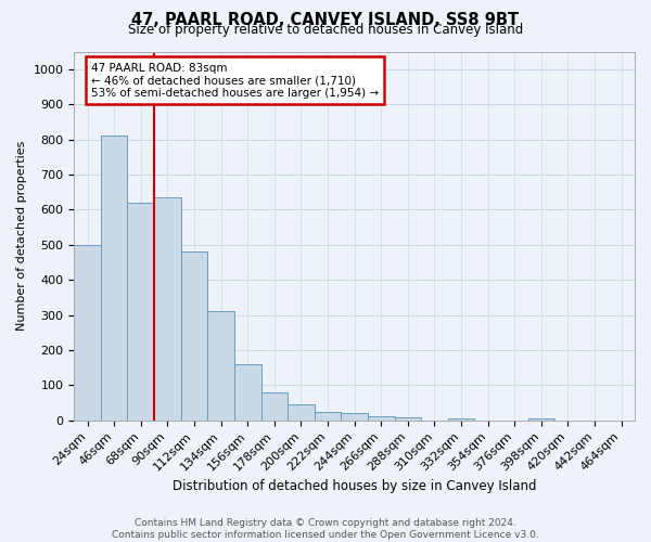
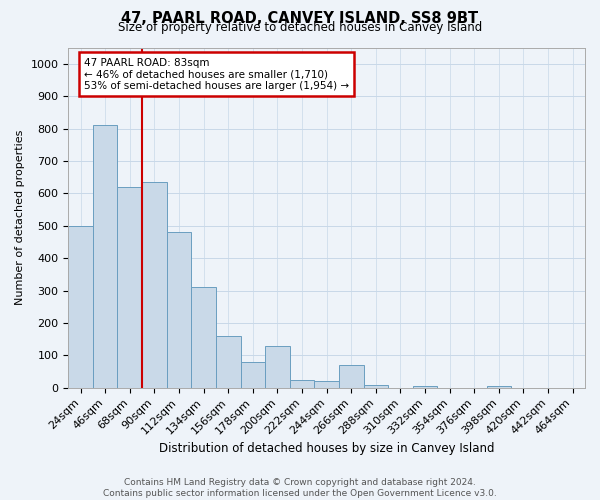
200sqm: 45 -> 130
266sqm: 12 -> 70
